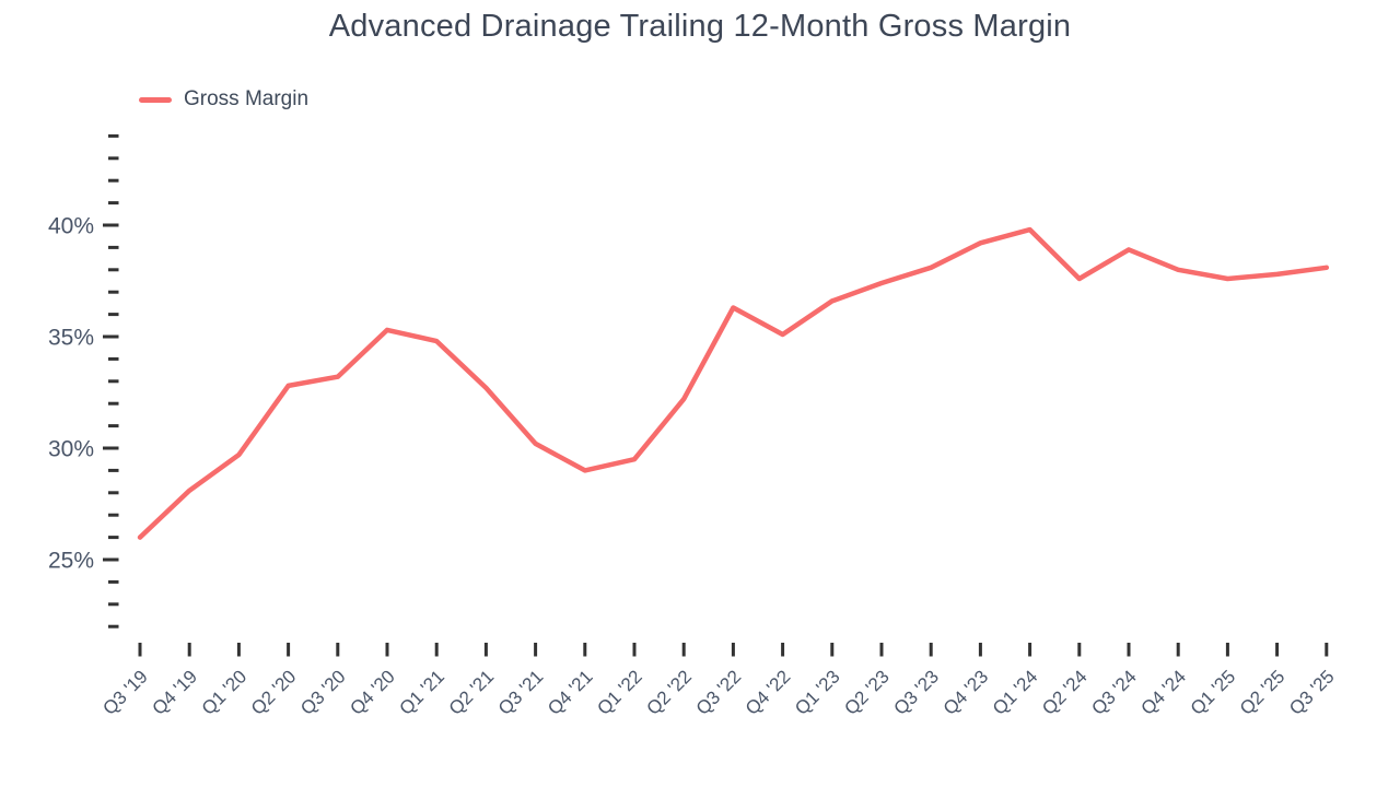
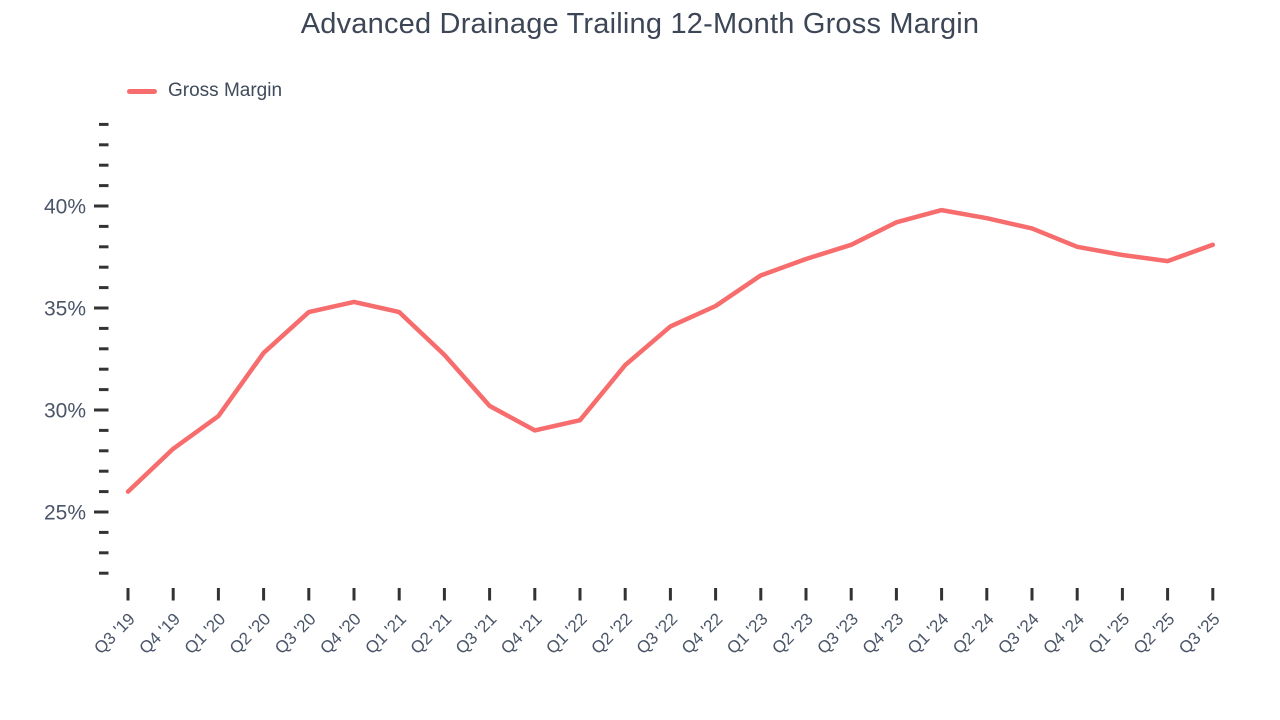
Q3 '20: 33.2% -> 34.8%
Q3 '22: 36.3% -> 34.1%
Q2 '24: 37.6% -> 39.4%
Q2 '25: 37.8% -> 37.3%
